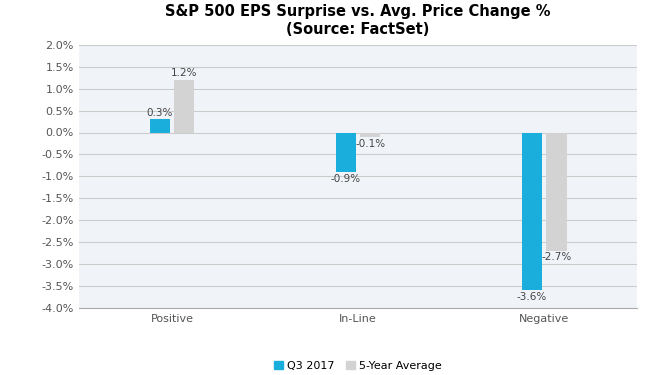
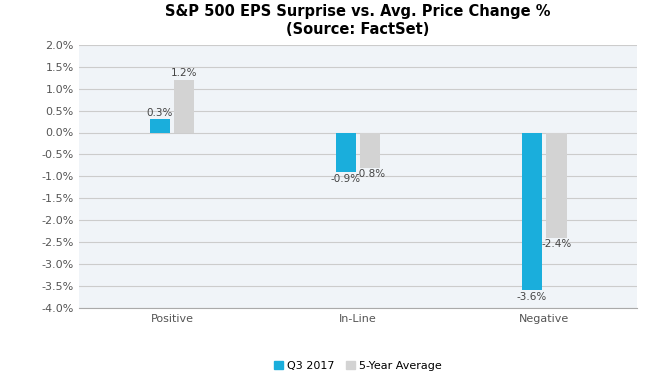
5-Year Average/In-Line: -0.1% -> -0.8%
5-Year Average/Negative: -2.7% -> -2.4%
